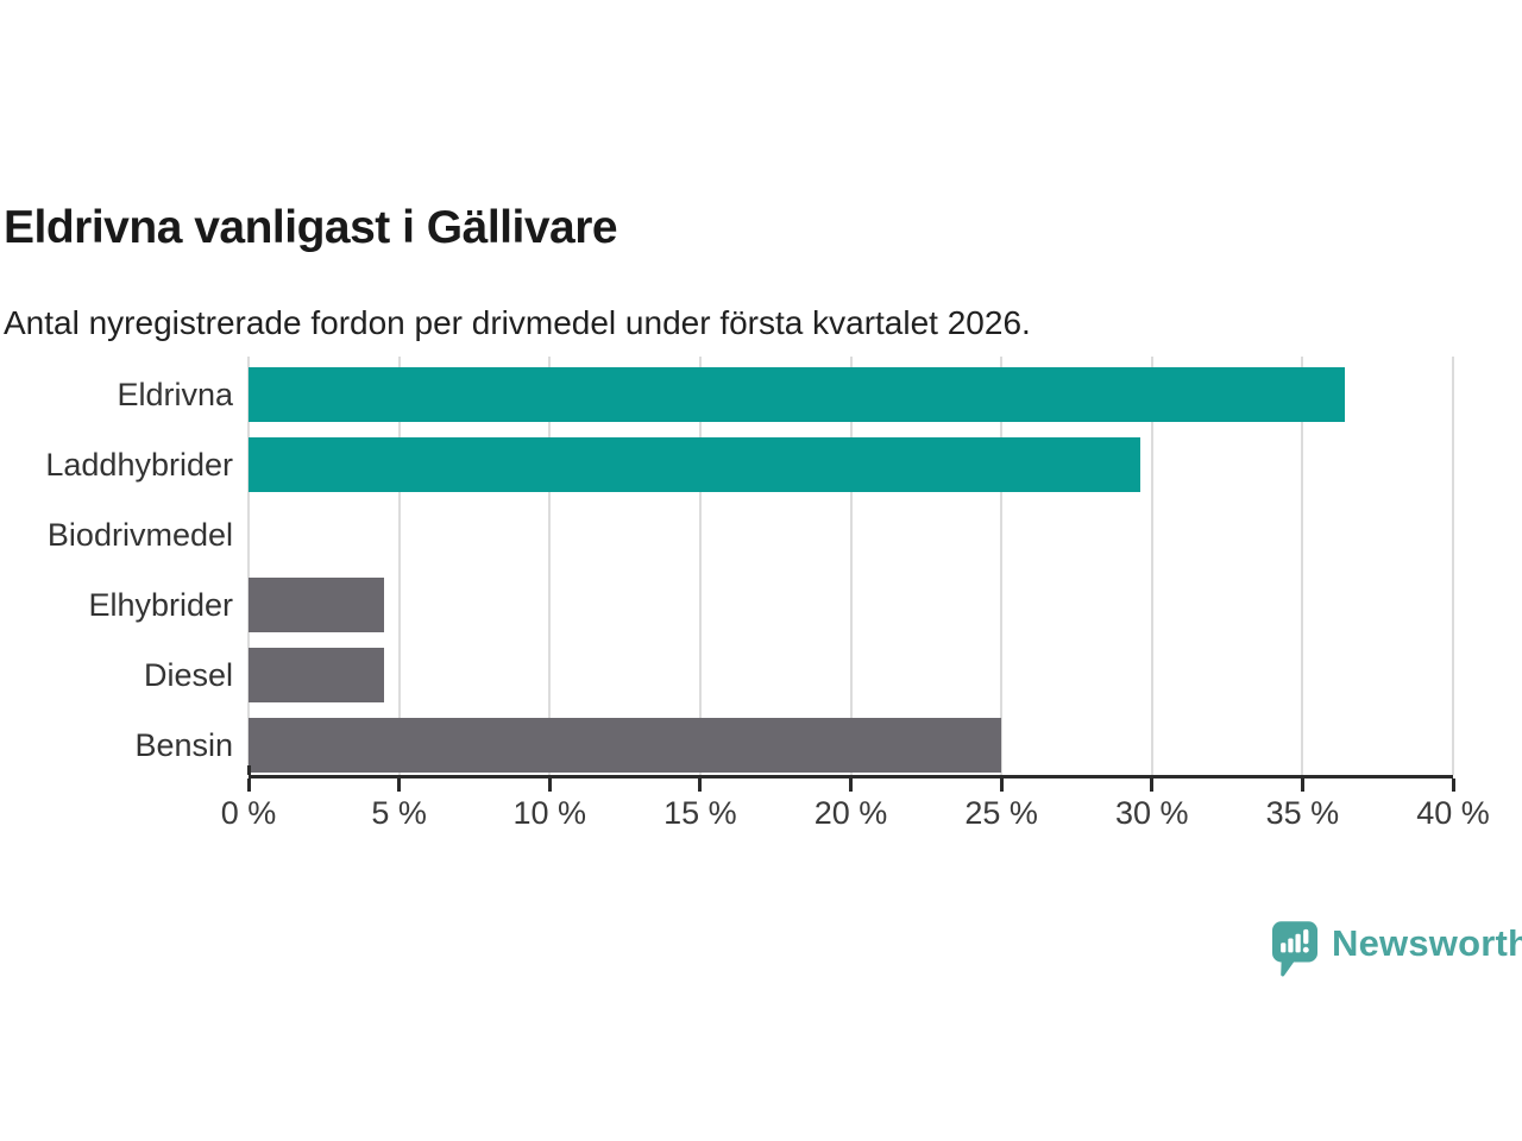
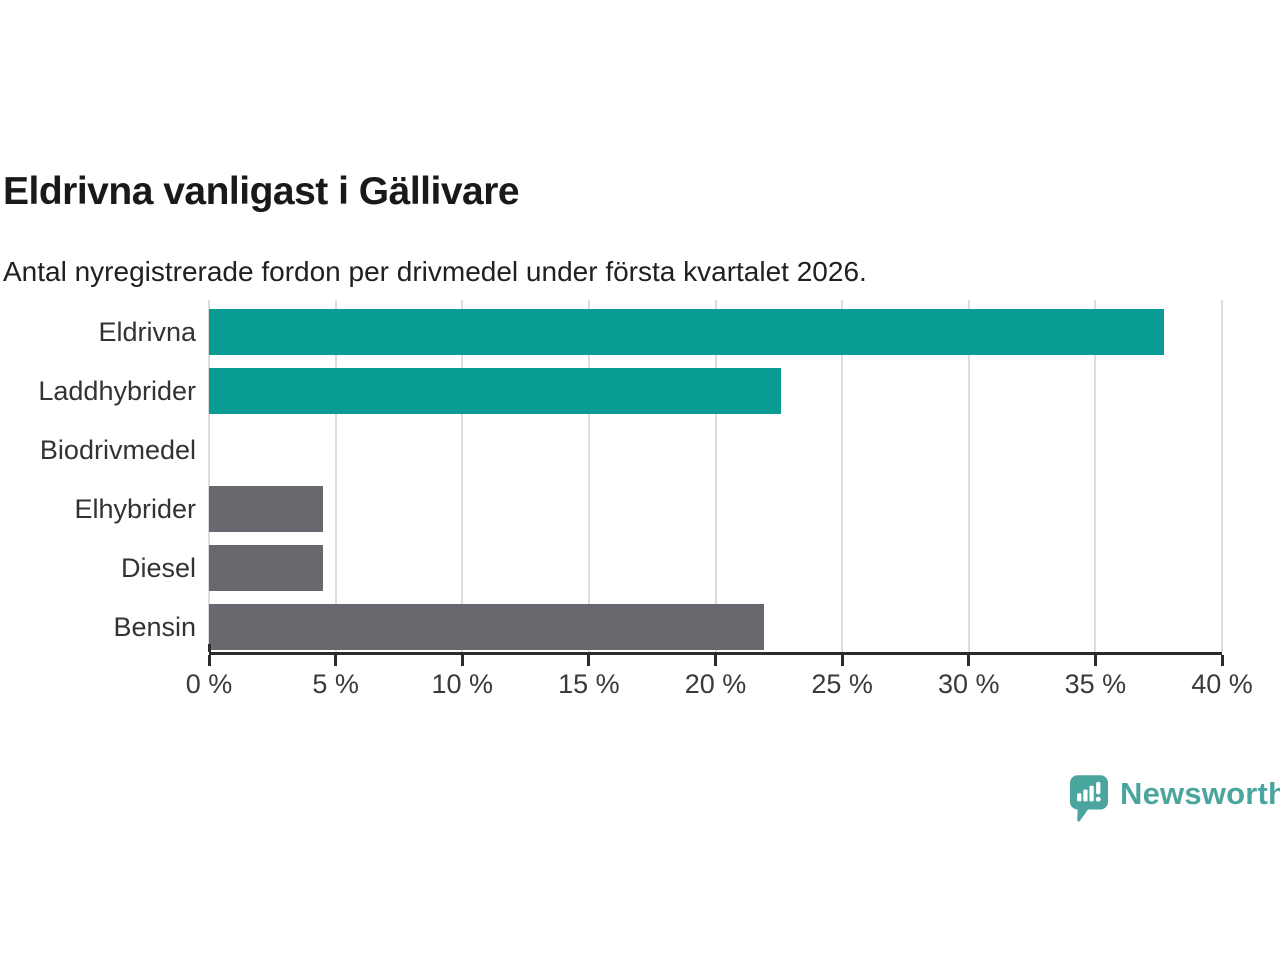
Eldrivna: 36.4% -> 37.7%
Laddhybrider: 29.6% -> 22.6%
Bensin: 25.0% -> 21.9%
